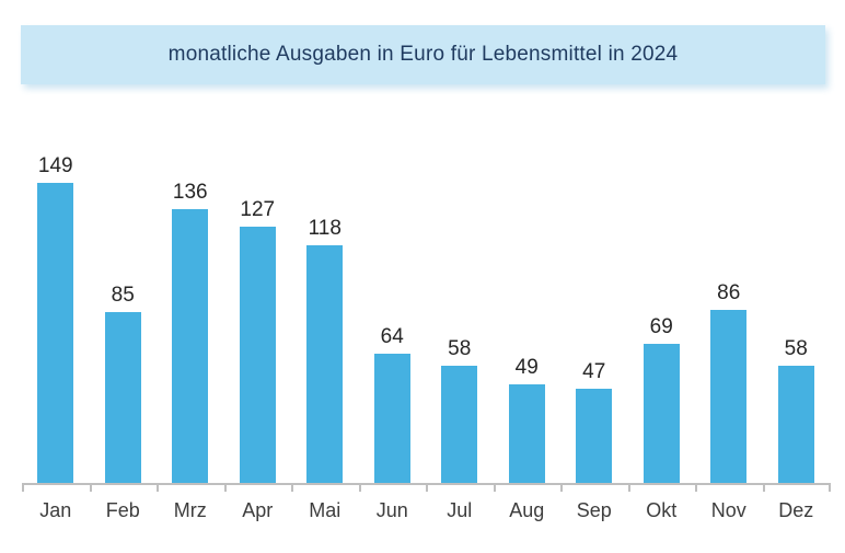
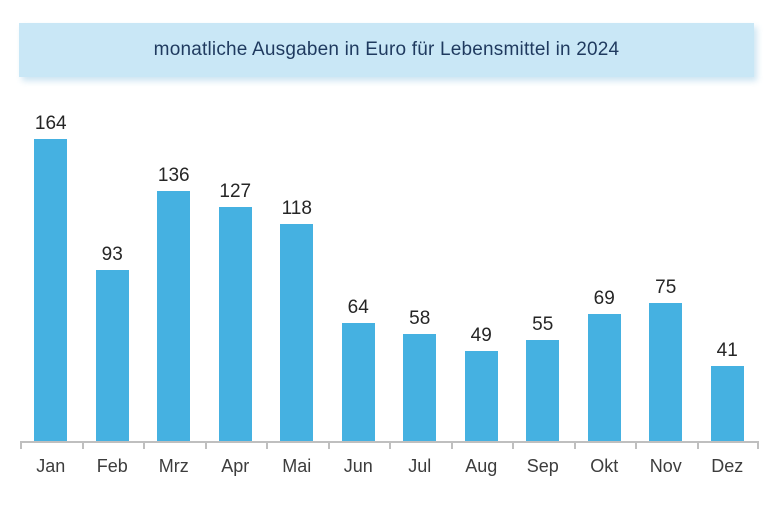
Jan: 149 -> 164
Feb: 85 -> 93
Sep: 47 -> 55
Nov: 86 -> 75
Dez: 58 -> 41
